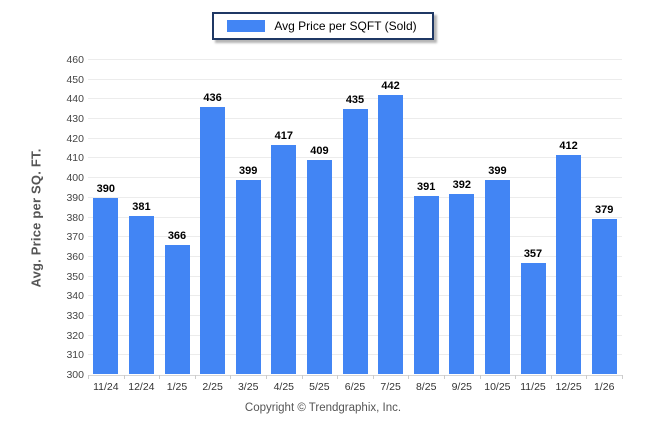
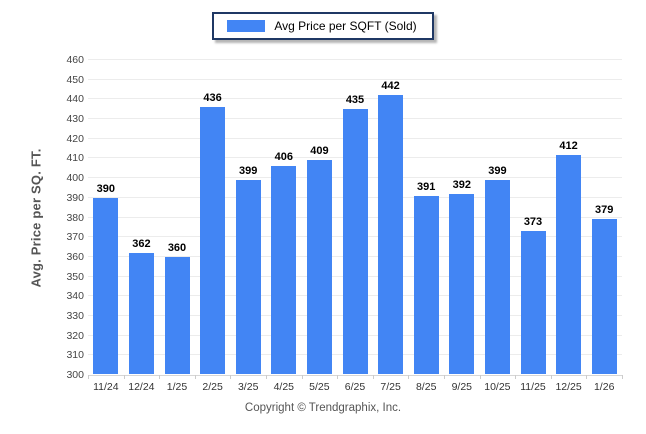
12/24: 381 -> 362
1/25: 366 -> 360
4/25: 417 -> 406
11/25: 357 -> 373
